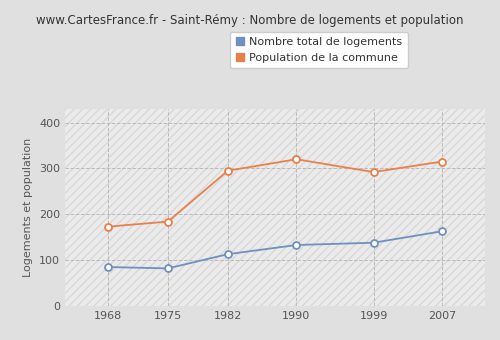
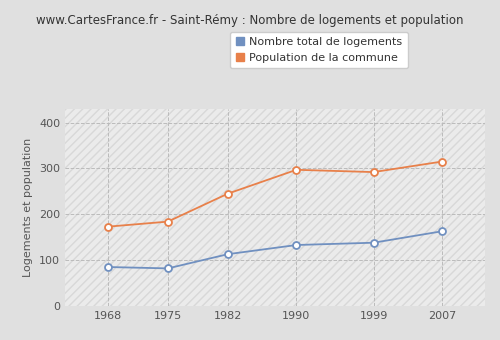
Population de la commune/1982: 295 -> 245
Population de la commune/1990: 320 -> 297
